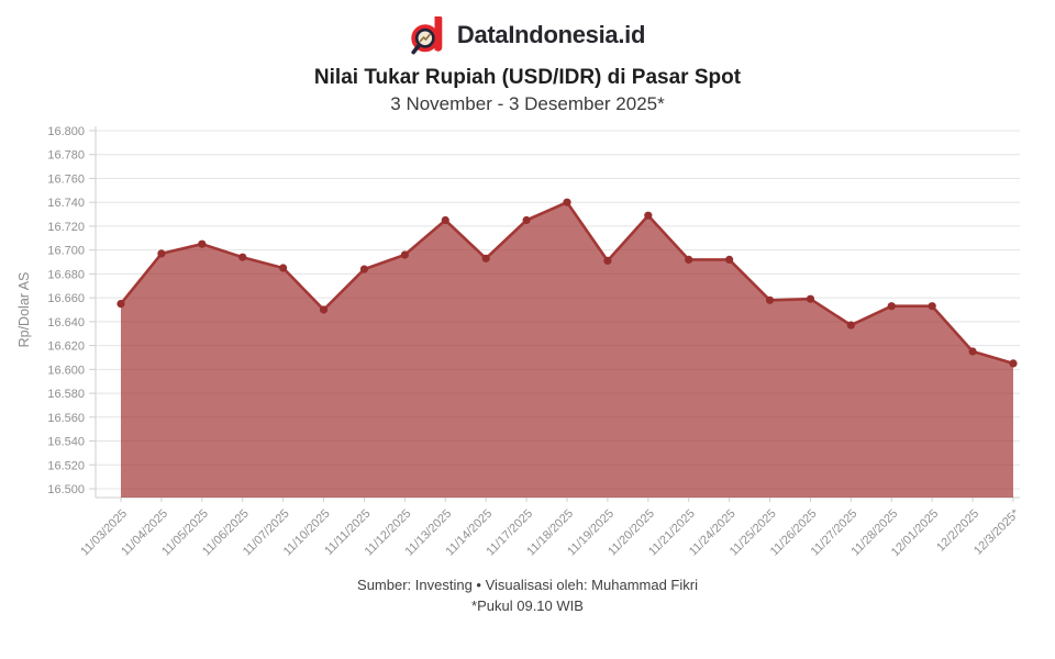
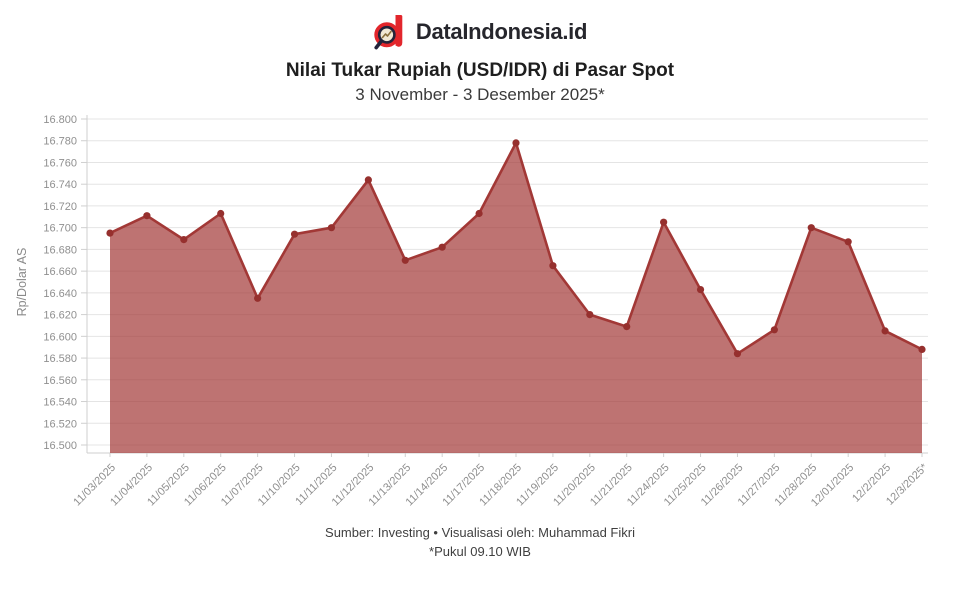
11/03/2025: 16655 -> 16695
11/04/2025: 16697 -> 16711
11/05/2025: 16705 -> 16689
11/06/2025: 16694 -> 16713
11/07/2025: 16685 -> 16635
11/10/2025: 16650 -> 16694
11/11/2025: 16684 -> 16700
11/12/2025: 16696 -> 16744
11/13/2025: 16725 -> 16670
11/14/2025: 16693 -> 16682
11/17/2025: 16725 -> 16713
11/18/2025: 16740 -> 16778
11/19/2025: 16691 -> 16665
11/20/2025: 16729 -> 16620
11/21/2025: 16692 -> 16609
11/24/2025: 16692 -> 16705
11/25/2025: 16658 -> 16643
11/26/2025: 16659 -> 16584
11/27/2025: 16637 -> 16606
11/28/2025: 16653 -> 16700
12/01/2025: 16653 -> 16687
12/2/2025: 16615 -> 16605
12/3/2025*: 16605 -> 16588
